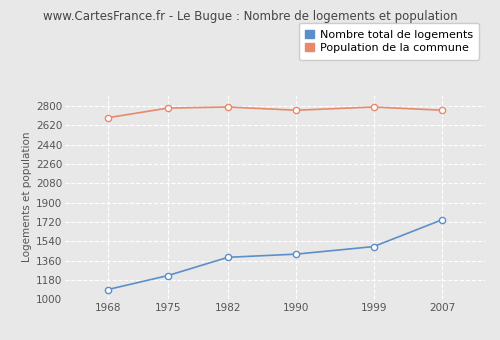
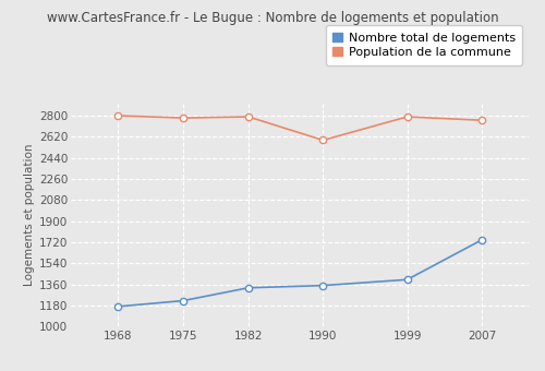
Nombre total de logements/1968: 1090 -> 1170
Population de la commune/1968: 2690 -> 2800
Nombre total de logements/1982: 1390 -> 1330
Nombre total de logements/1990: 1420 -> 1350
Population de la commune/1990: 2760 -> 2590
Nombre total de logements/1999: 1490 -> 1400
